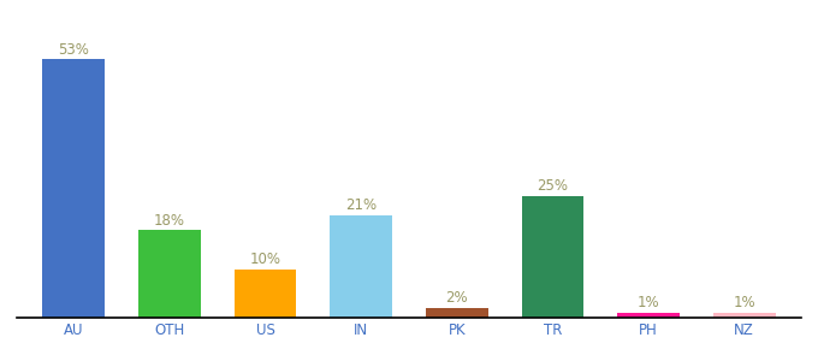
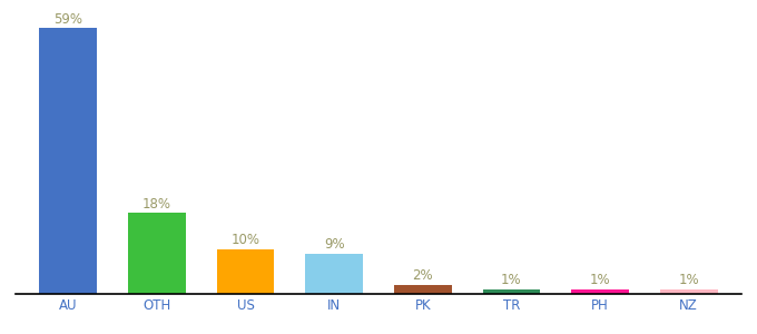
AU: 53% -> 59%
IN: 21% -> 9%
TR: 25% -> 1%
